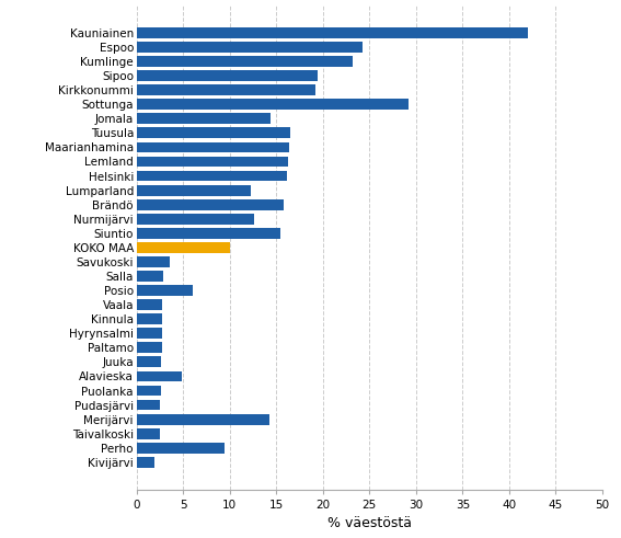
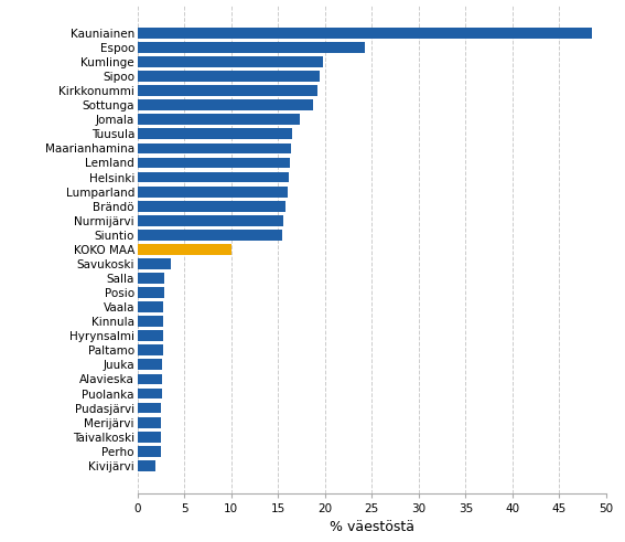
Kauniainen: 42.0 -> 48.5
Kumlinge: 23.2 -> 19.8
Sottunga: 29.2 -> 18.7
Jomala: 14.4 -> 17.3
Lumparland: 12.2 -> 16.0
Nurmijärvi: 12.6 -> 15.6
Posio: 6.0 -> 2.8
Alavieska: 4.8 -> 2.6
Merijärvi: 14.2 -> 2.5
Perho: 9.4 -> 2.5
